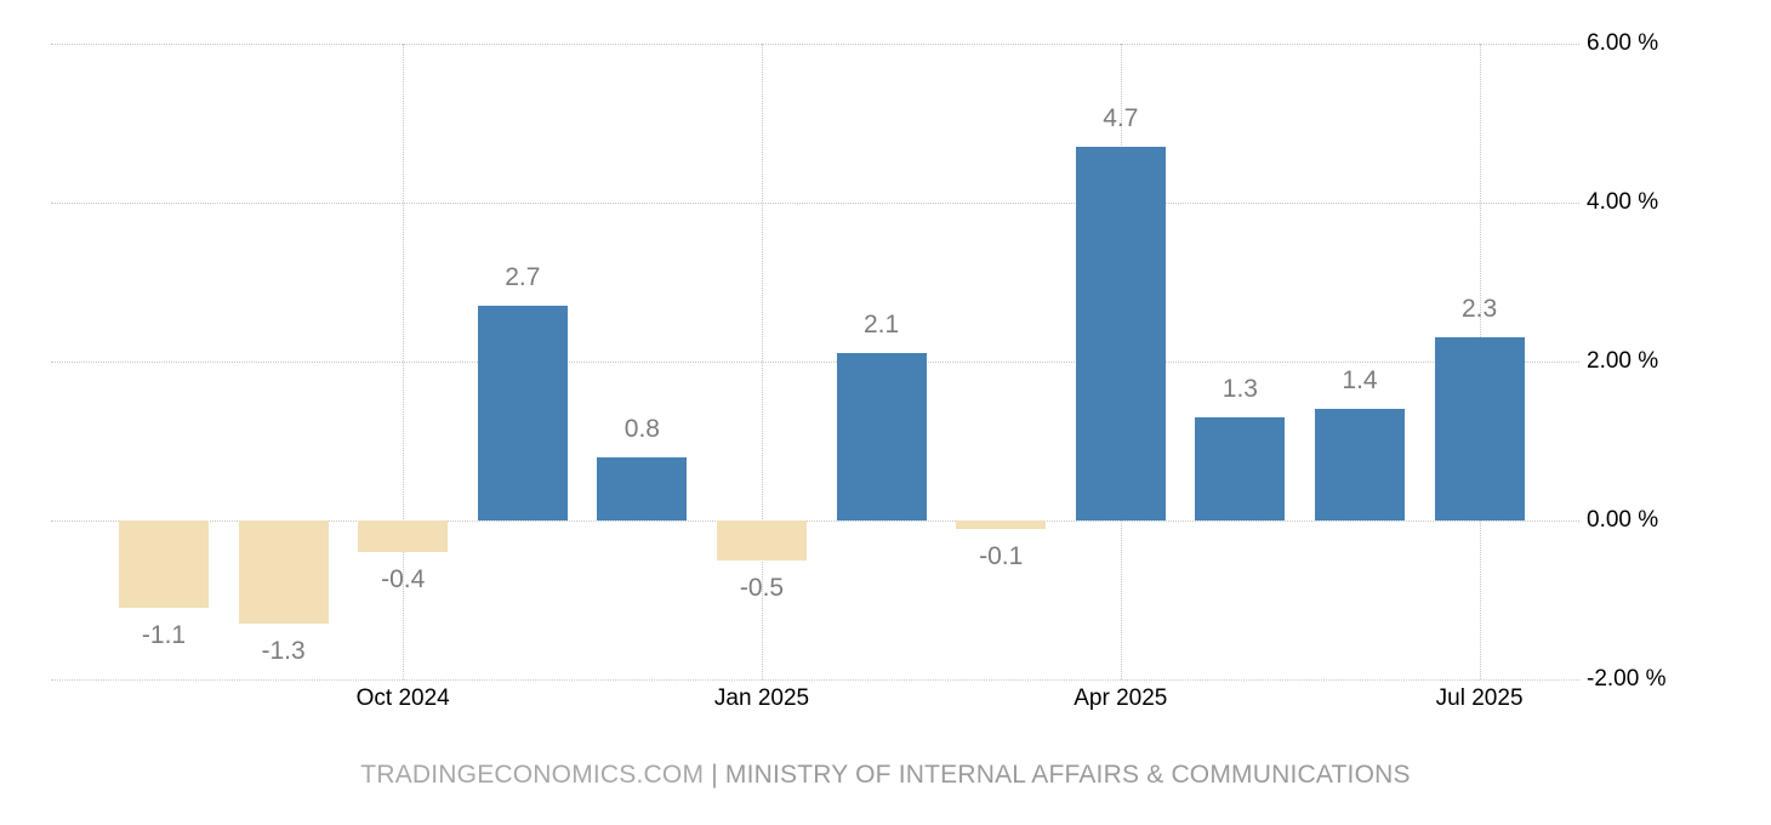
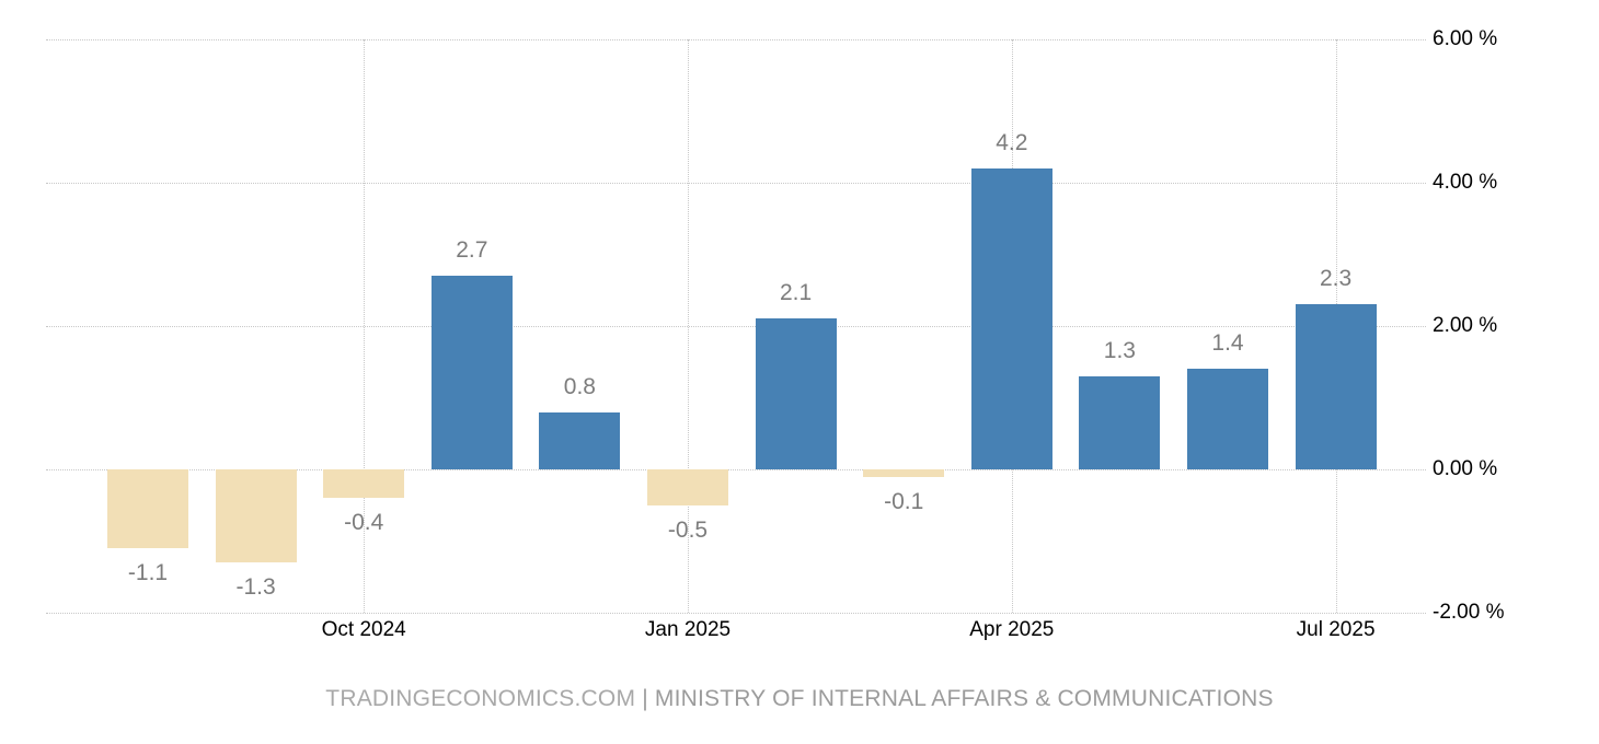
Apr 2025: 4.7 -> 4.2
